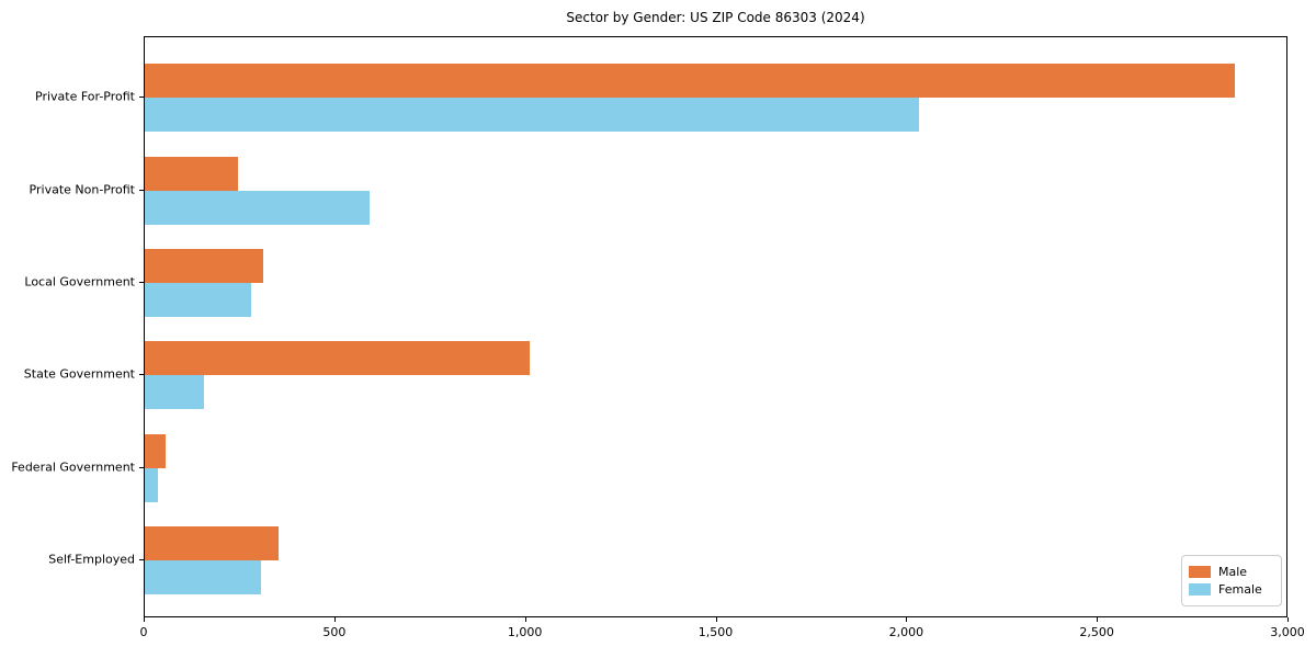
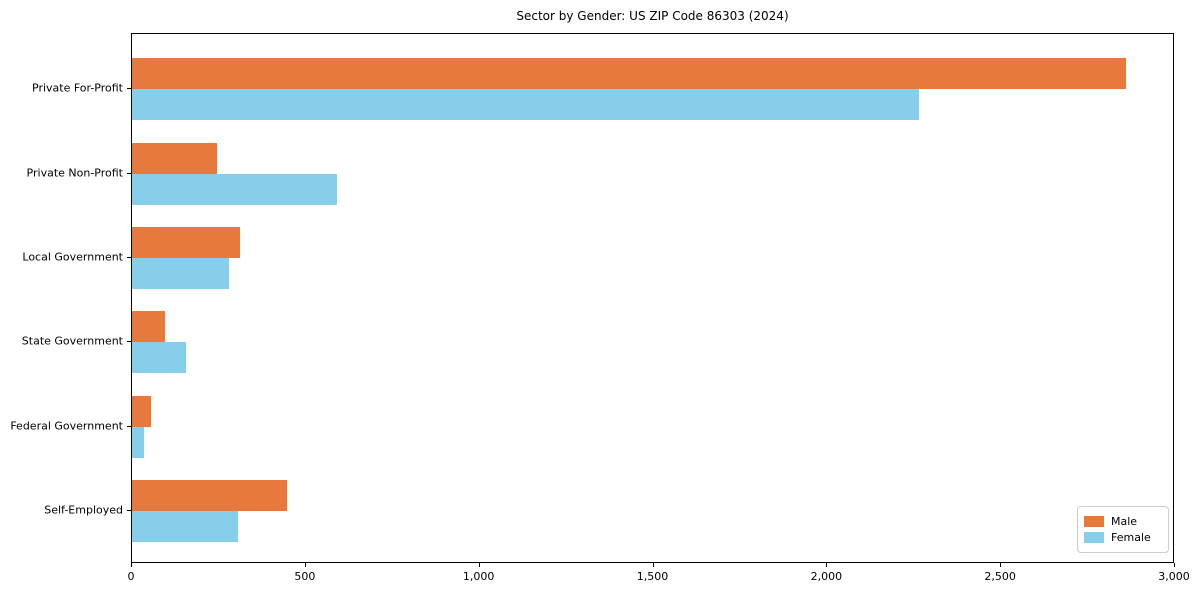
Female/Private For-Profit: 2030 -> 2260
Male/State Government: 1010 -> 100
Male/Self-Employed: 350 -> 440
